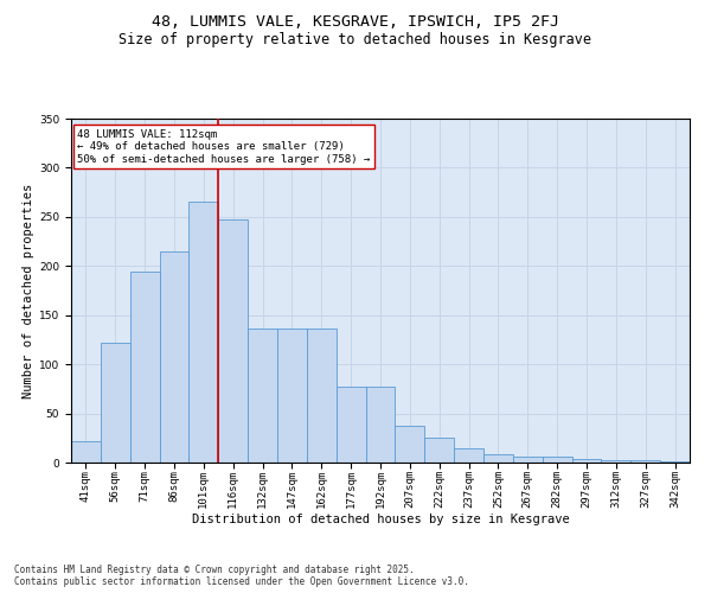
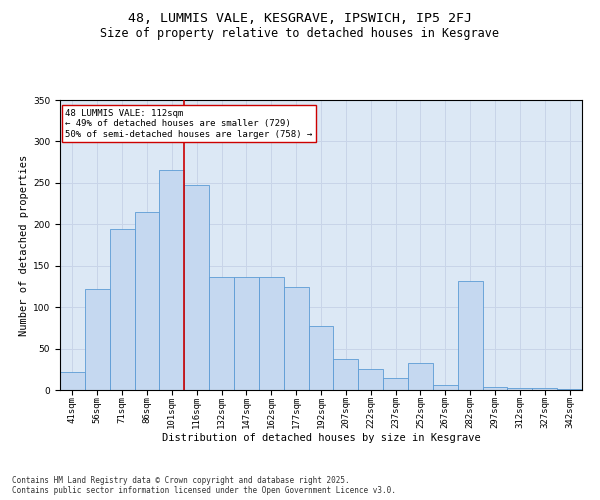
177sqm: 77 -> 124
252sqm: 8 -> 32
282sqm: 6 -> 132
